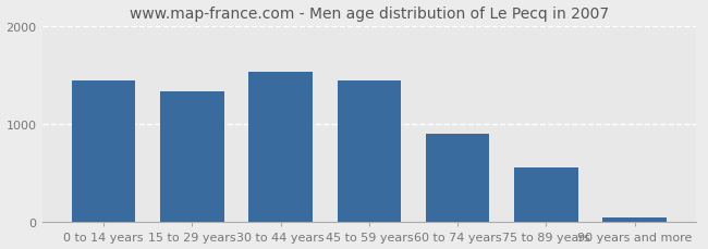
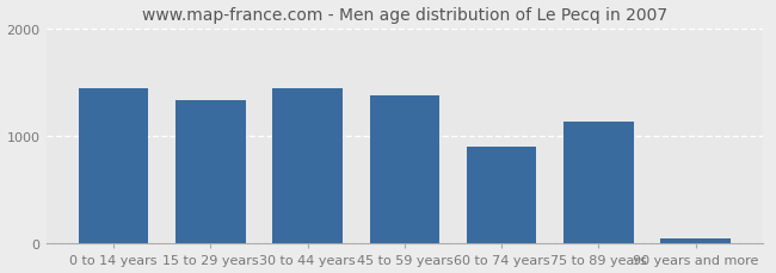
30 to 44 years: 1530 -> 1440
45 to 59 years: 1450 -> 1380
75 to 89 years: 560 -> 1140
